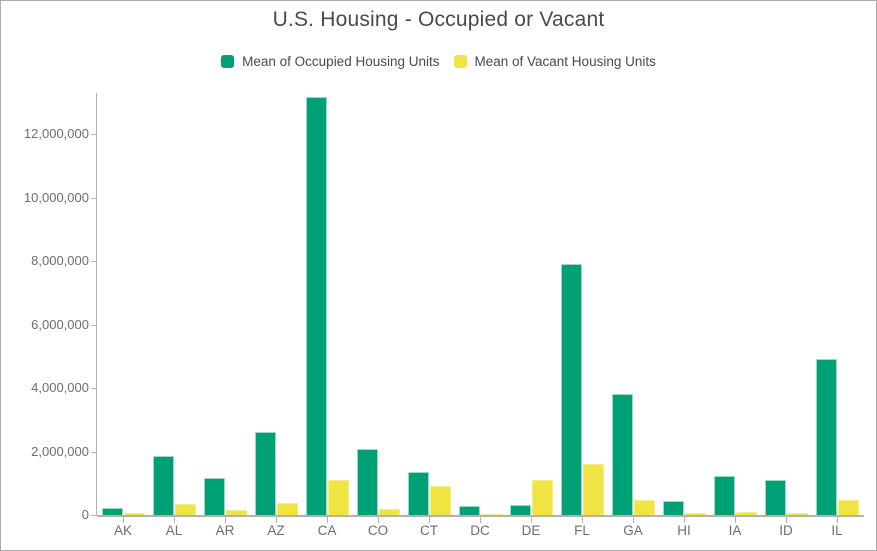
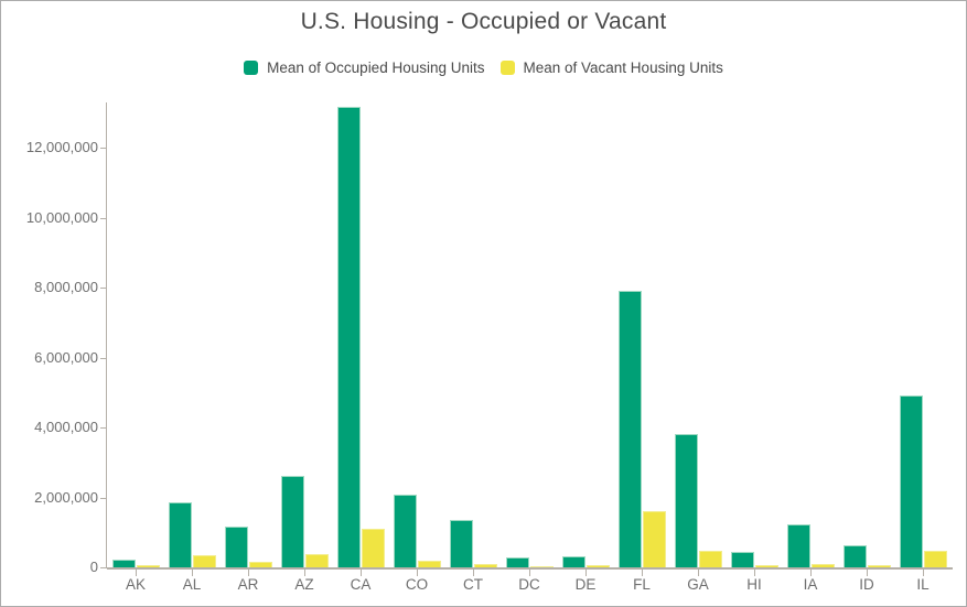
Mean of Vacant Housing Units/CT: 900000 -> 100000
Mean of Vacant Housing Units/DE: 1100000 -> 100000
Mean of Occupied Housing Units/ID: 1100000 -> 600000
